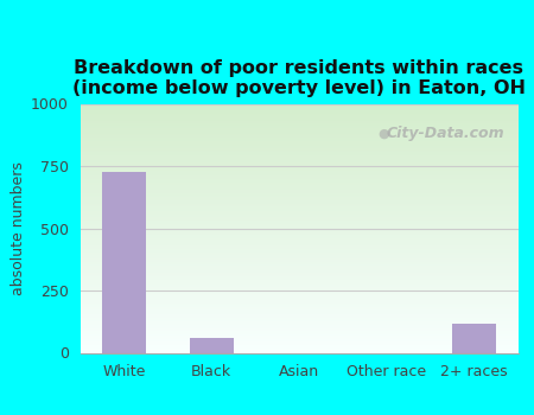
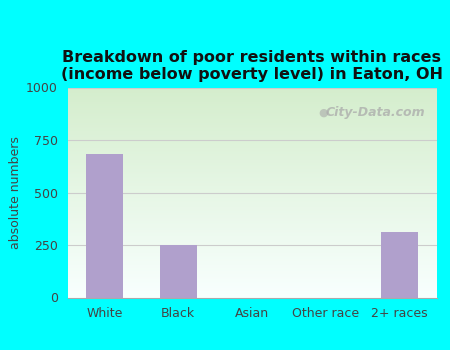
White: 725 -> 685
Black: 60 -> 250
2+ races: 115 -> 310
